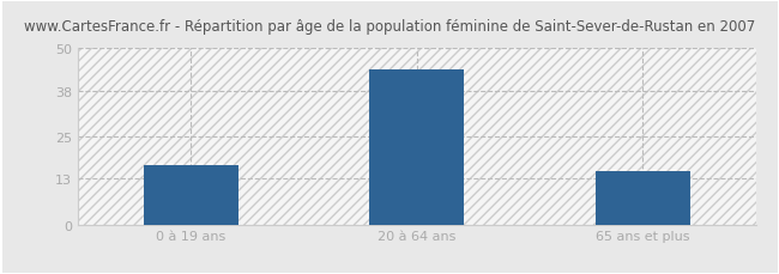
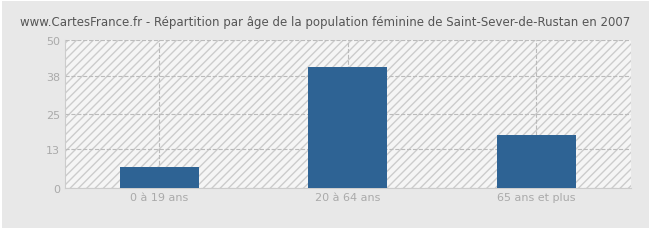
0 à 19 ans: 17 -> 7
20 à 64 ans: 44 -> 41
65 ans et plus: 15 -> 18
